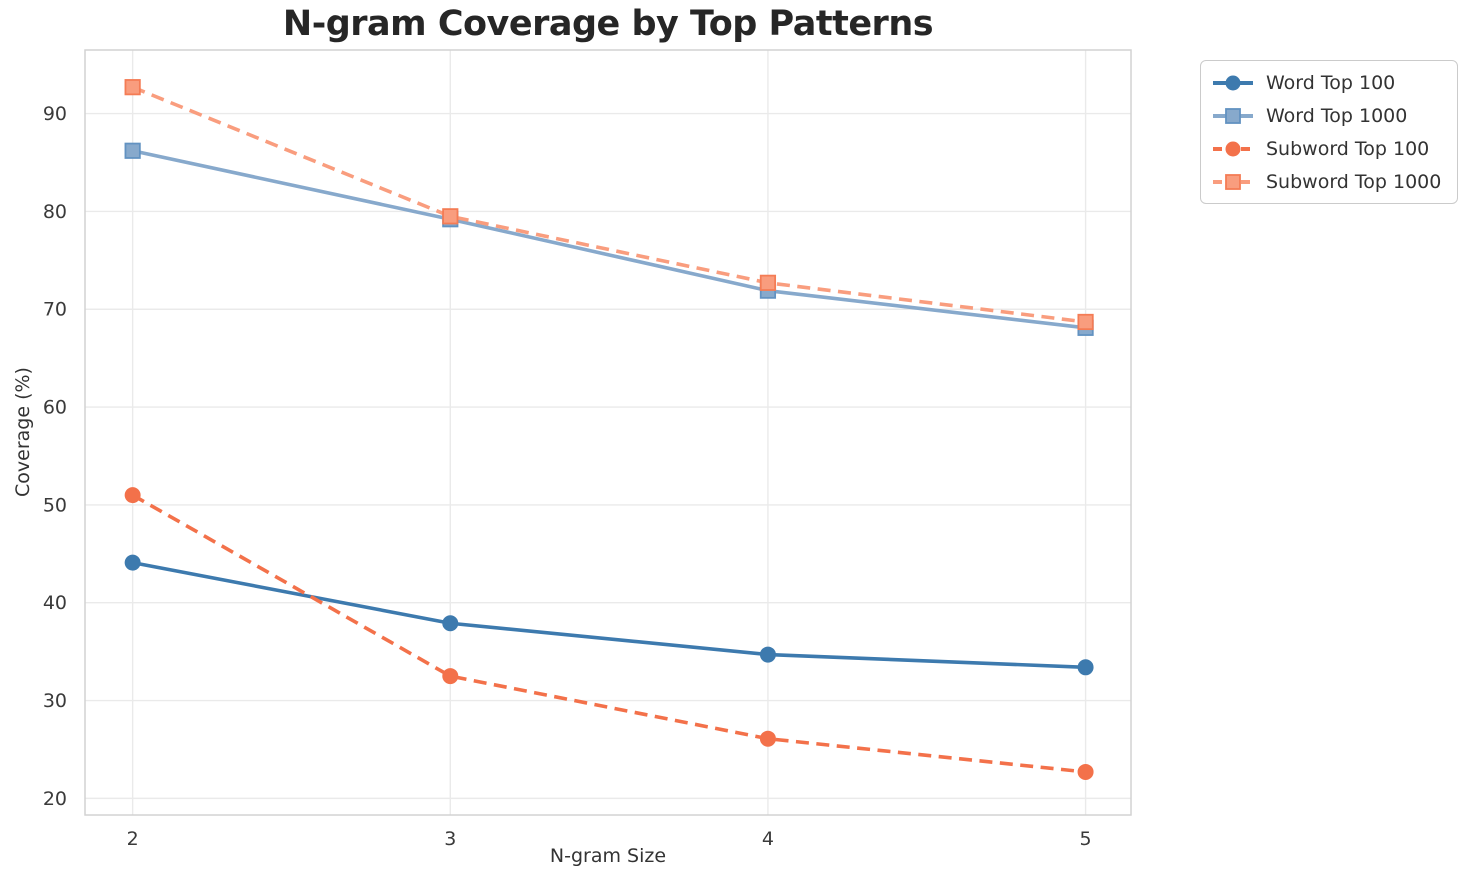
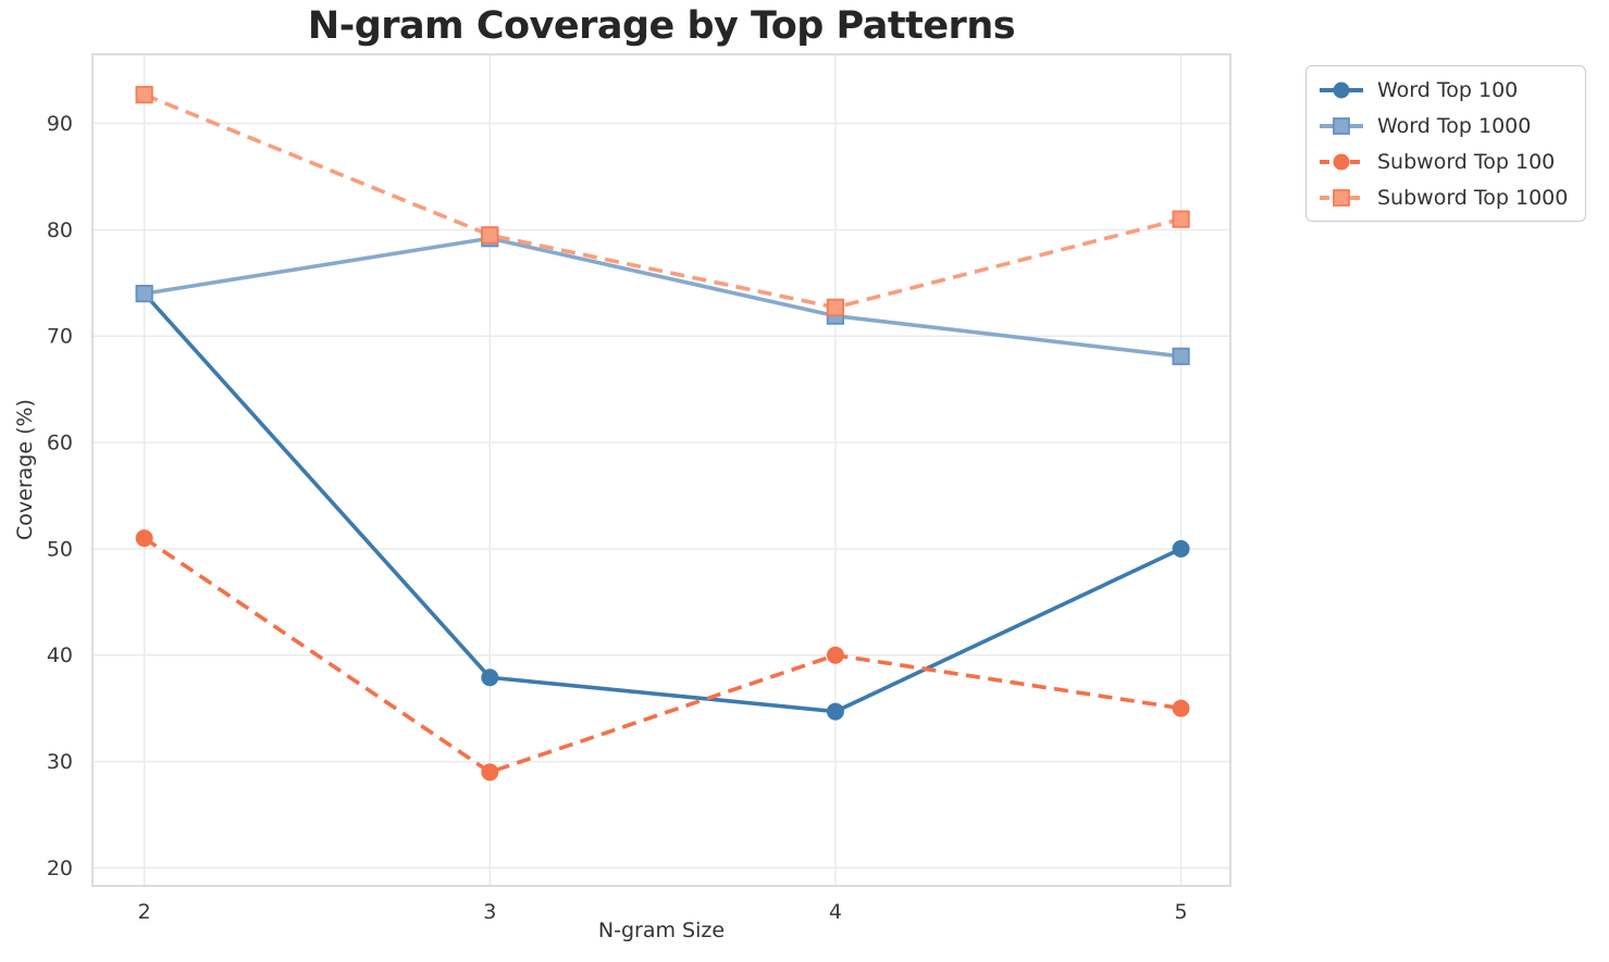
Word Top 100/2: 44 -> 74
Word Top 1000/2: 86 -> 74
Subword Top 100/3: 32 -> 29
Subword Top 100/4: 26 -> 40
Word Top 100/5: 33 -> 50
Subword Top 100/5: 23 -> 35
Subword Top 1000/5: 69 -> 81
